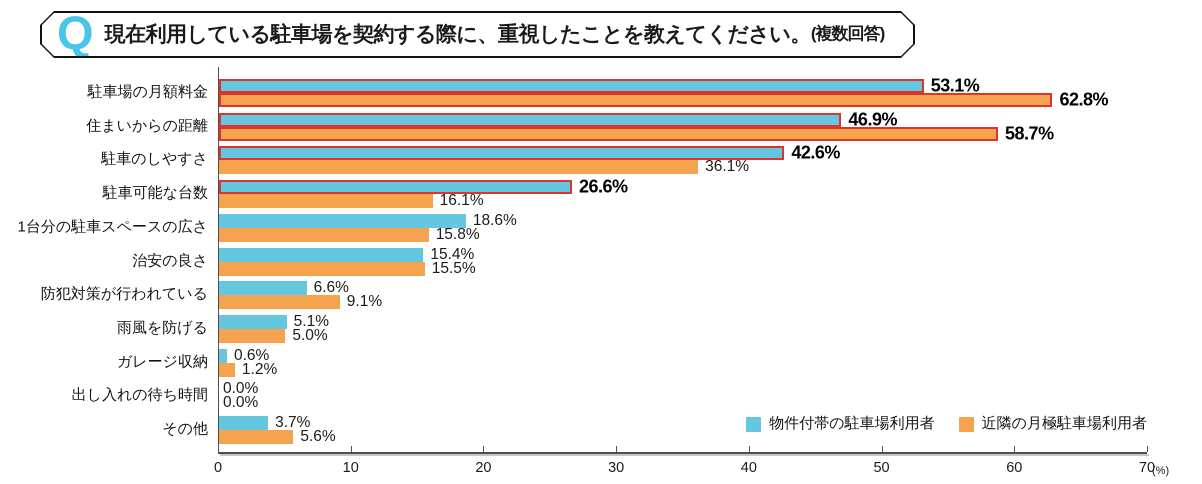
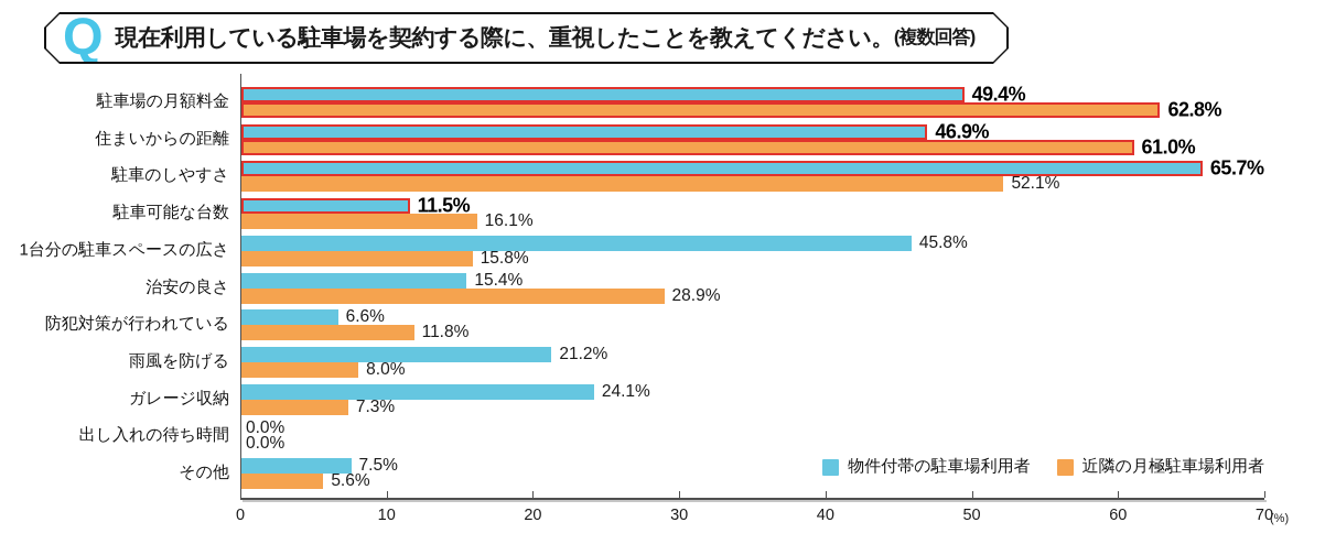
物件付帯の駐車場利用者/駐車場の月額料金: 53.1% -> 49.4%
近隣の月極駐車場利用者/住まいからの距離: 58.7% -> 61.0%
物件付帯の駐車場利用者/駐車のしやすさ: 42.6% -> 65.7%
近隣の月極駐車場利用者/駐車のしやすさ: 36.1% -> 52.1%
物件付帯の駐車場利用者/駐車可能な台数: 26.6% -> 11.5%
物件付帯の駐車場利用者/1台分の駐車スペースの広さ: 18.6% -> 45.8%
近隣の月極駐車場利用者/治安の良さ: 15.5% -> 28.9%
近隣の月極駐車場利用者/防犯対策が行われている: 9.1% -> 11.8%
物件付帯の駐車場利用者/雨風を防げる: 5.1% -> 21.2%
近隣の月極駐車場利用者/雨風を防げる: 5.0% -> 8.0%
物件付帯の駐車場利用者/ガレージ収納: 0.6% -> 24.1%
近隣の月極駐車場利用者/ガレージ収納: 1.2% -> 7.3%
物件付帯の駐車場利用者/その他: 3.7% -> 7.5%
